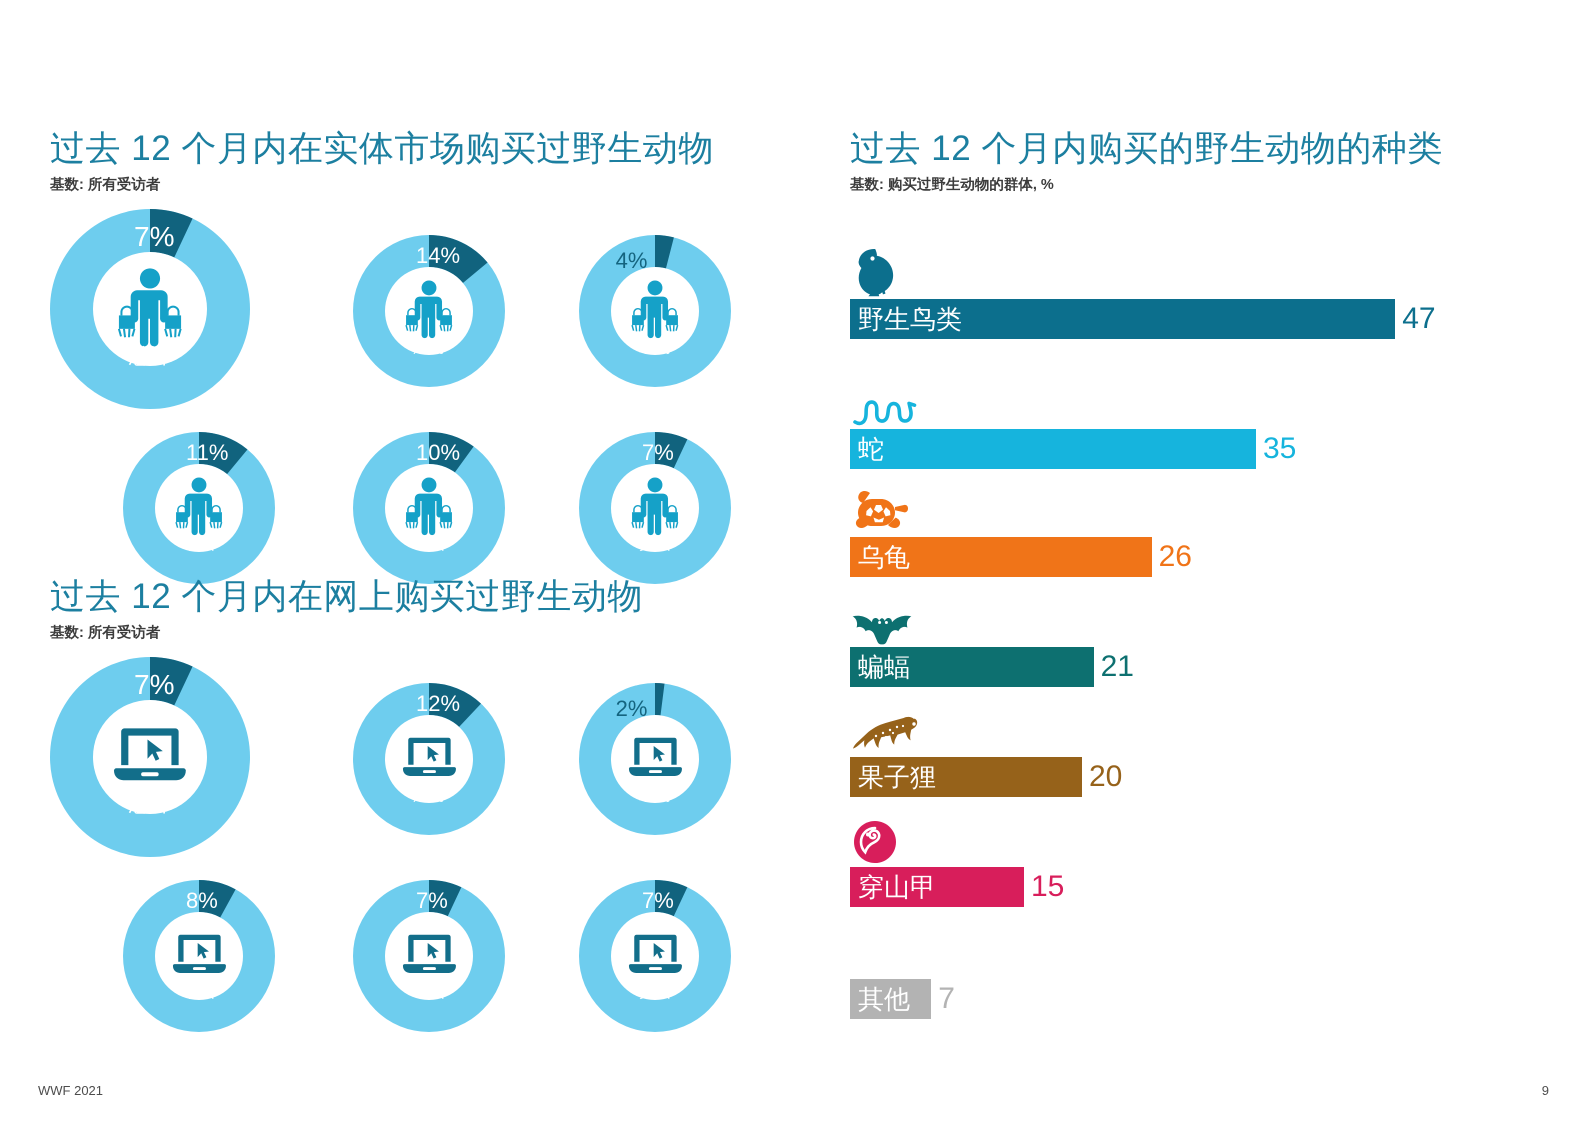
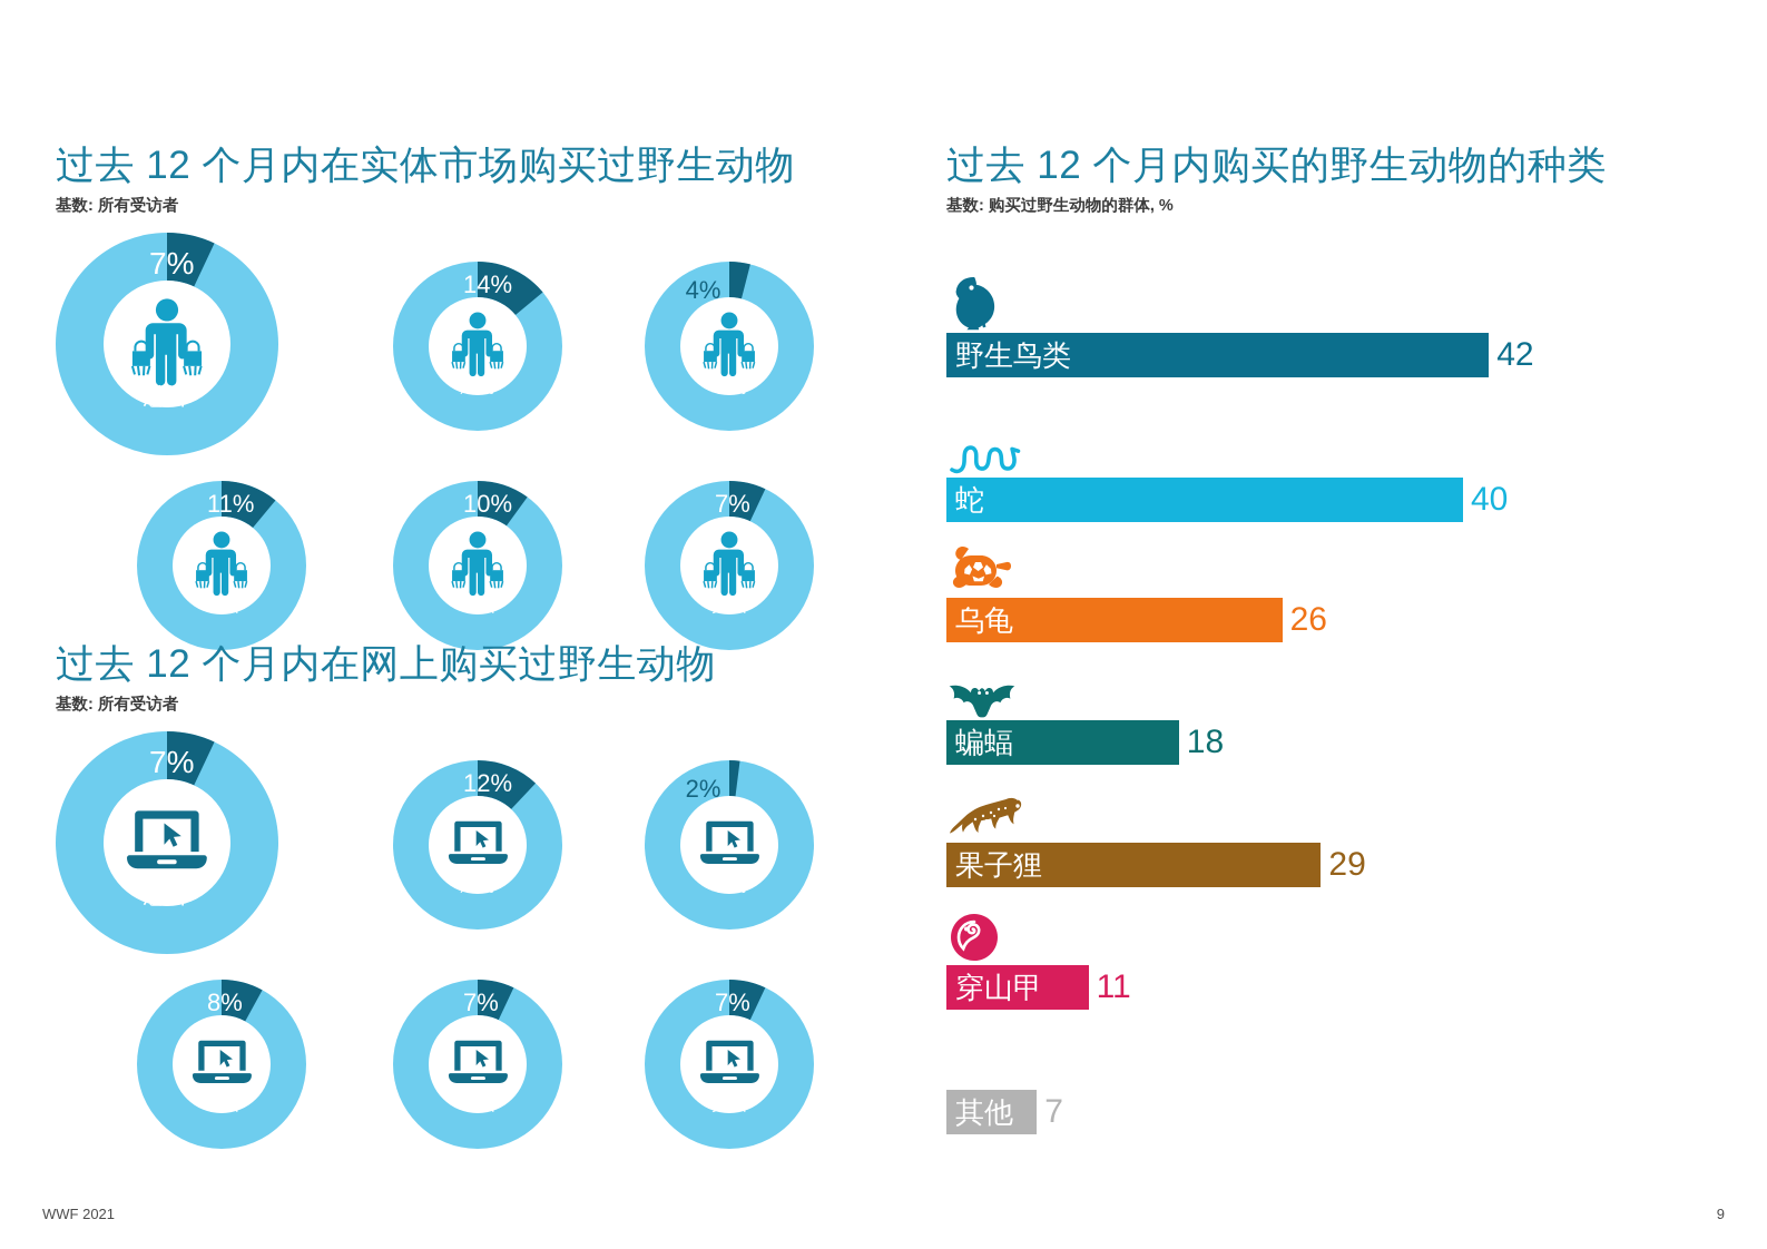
野生鸟类: 47 -> 42
蛇: 35 -> 40
蝙蝠: 21 -> 18
果子狸: 20 -> 29
穿山甲: 15 -> 11
